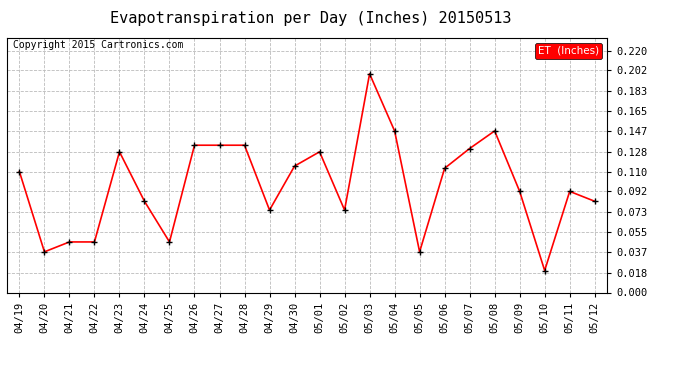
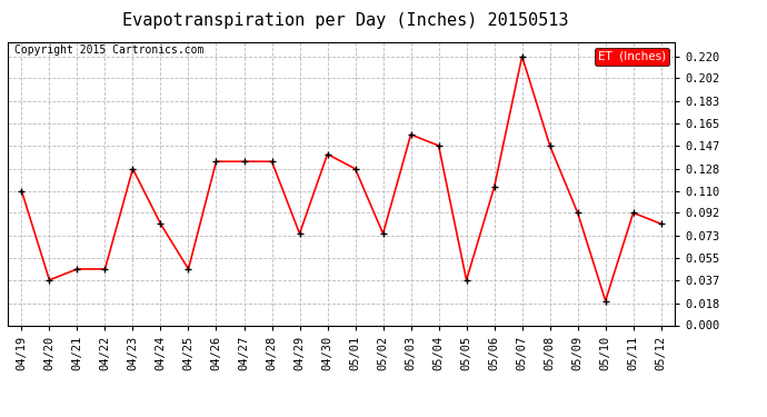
04/30: 0.115 -> 0.140
05/03: 0.199 -> 0.156
05/07: 0.131 -> 0.220
